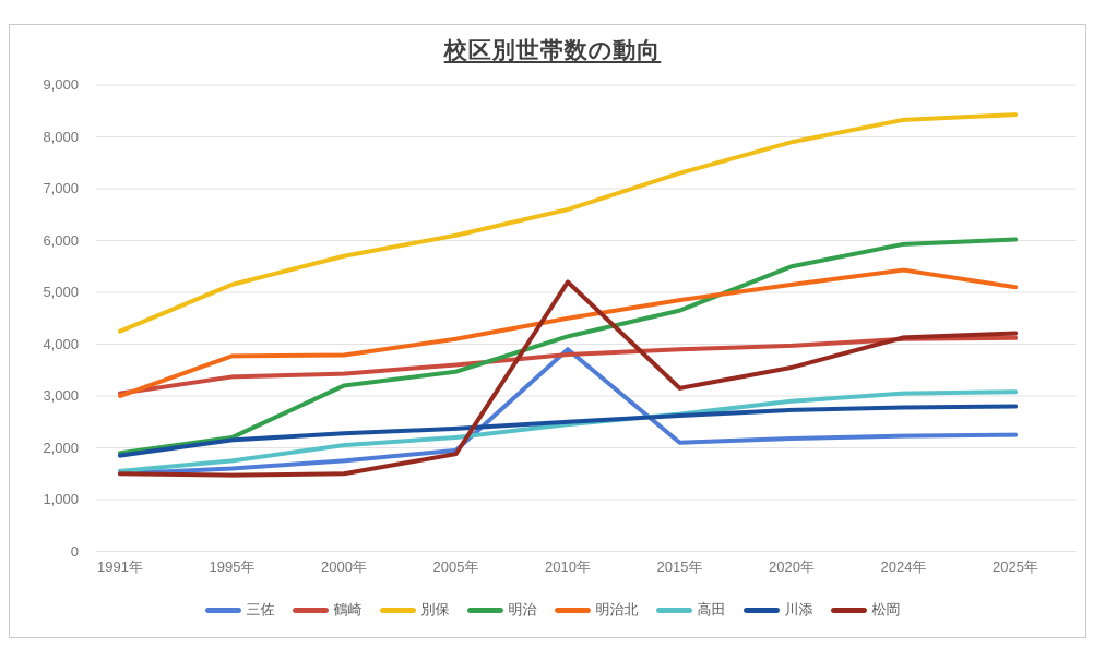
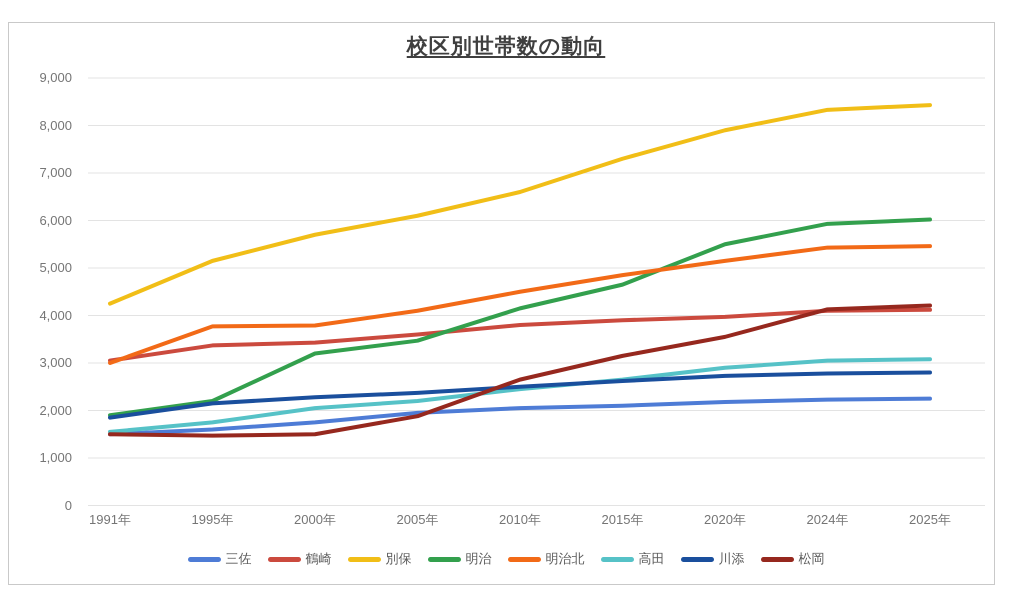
三佐/2010年: 3900 -> 2000
松岡/2010年: 5200 -> 2600
明治北/2025年: 5100 -> 5500
